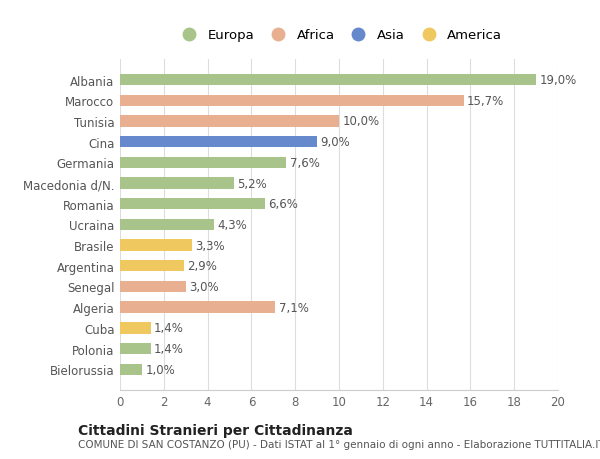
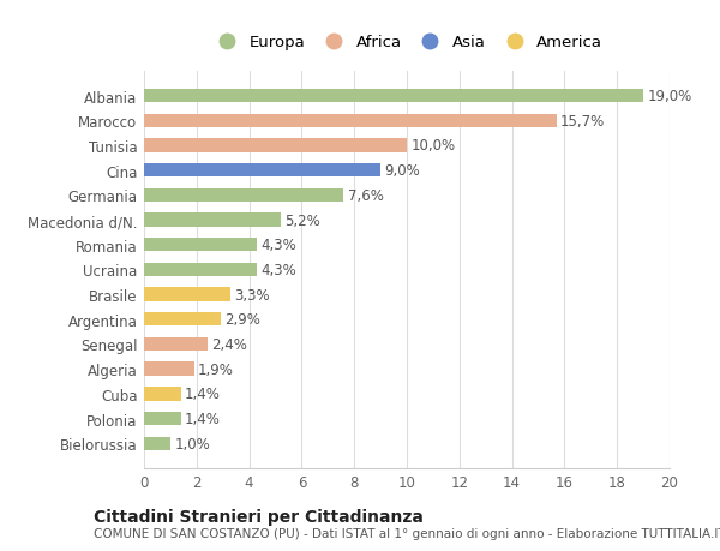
Romania: 6,6% -> 4,3%
Senegal: 3,0% -> 2,4%
Algeria: 7,1% -> 1,9%
